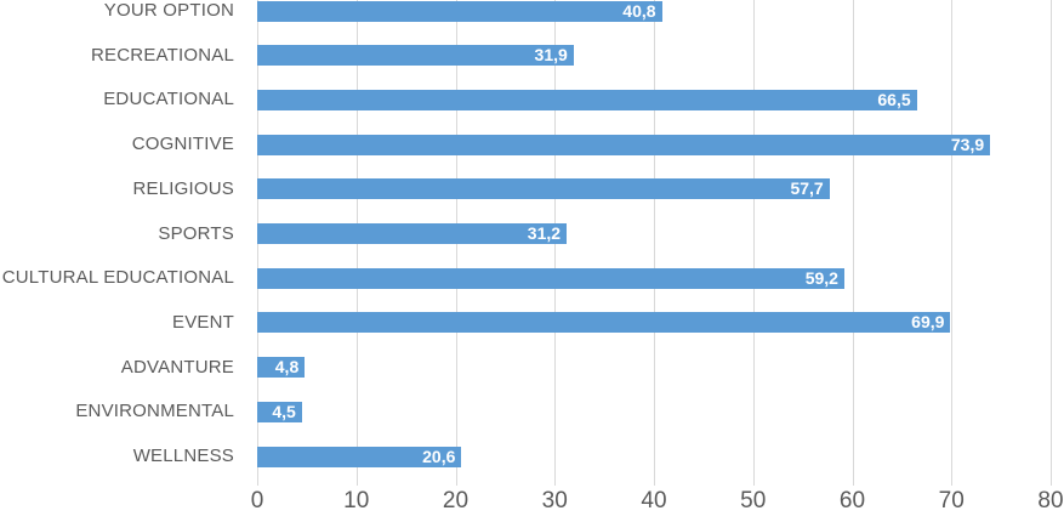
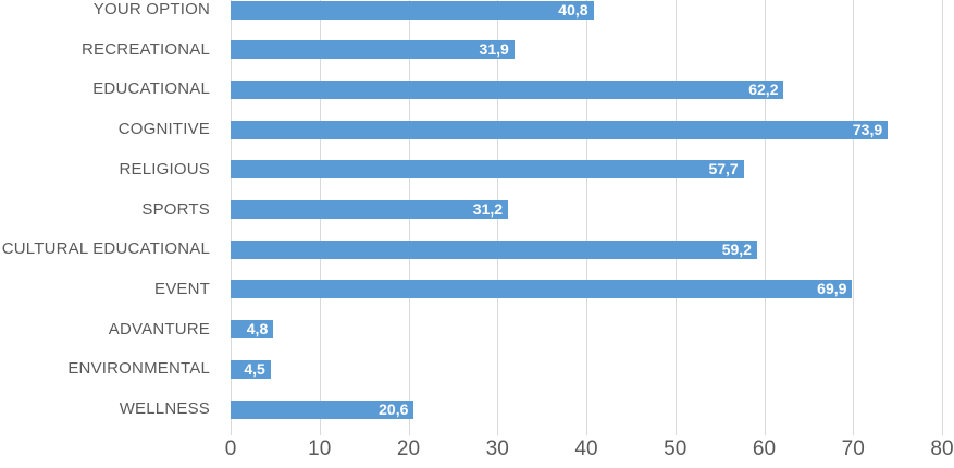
EDUCATIONAL: 66,5 -> 62,2
